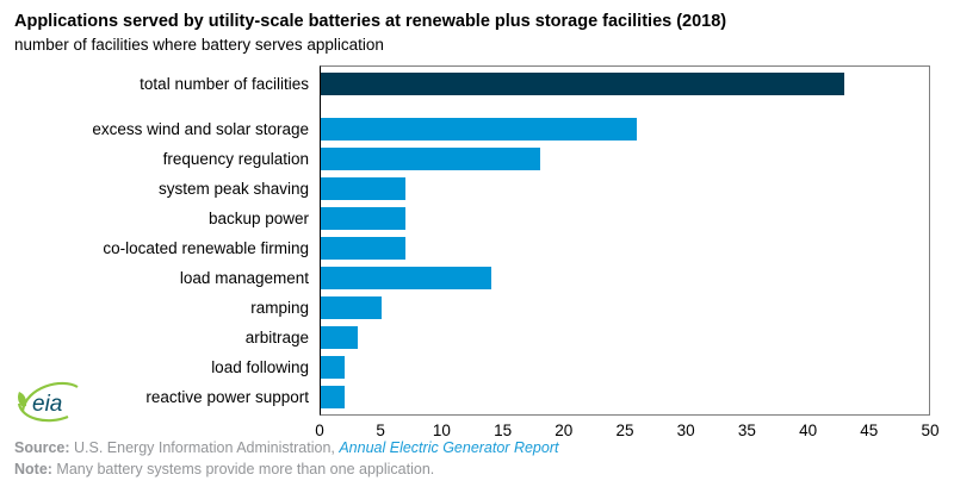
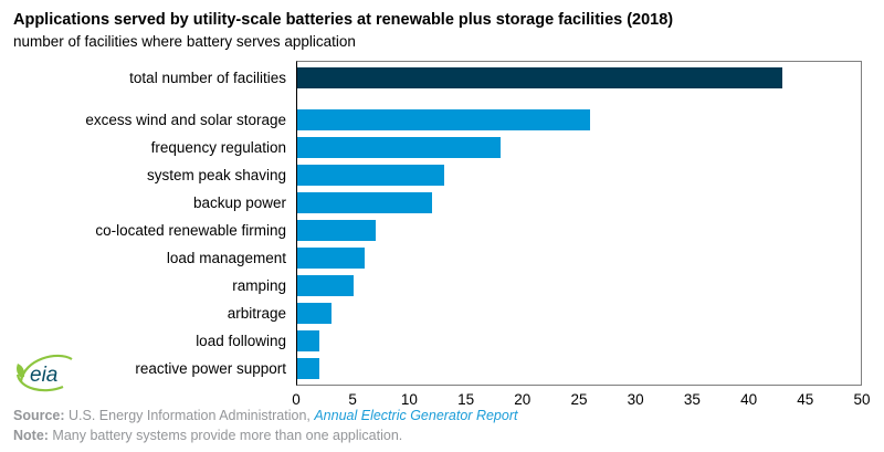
system peak shaving: 7 -> 13
backup power: 7 -> 12
load management: 14 -> 6
